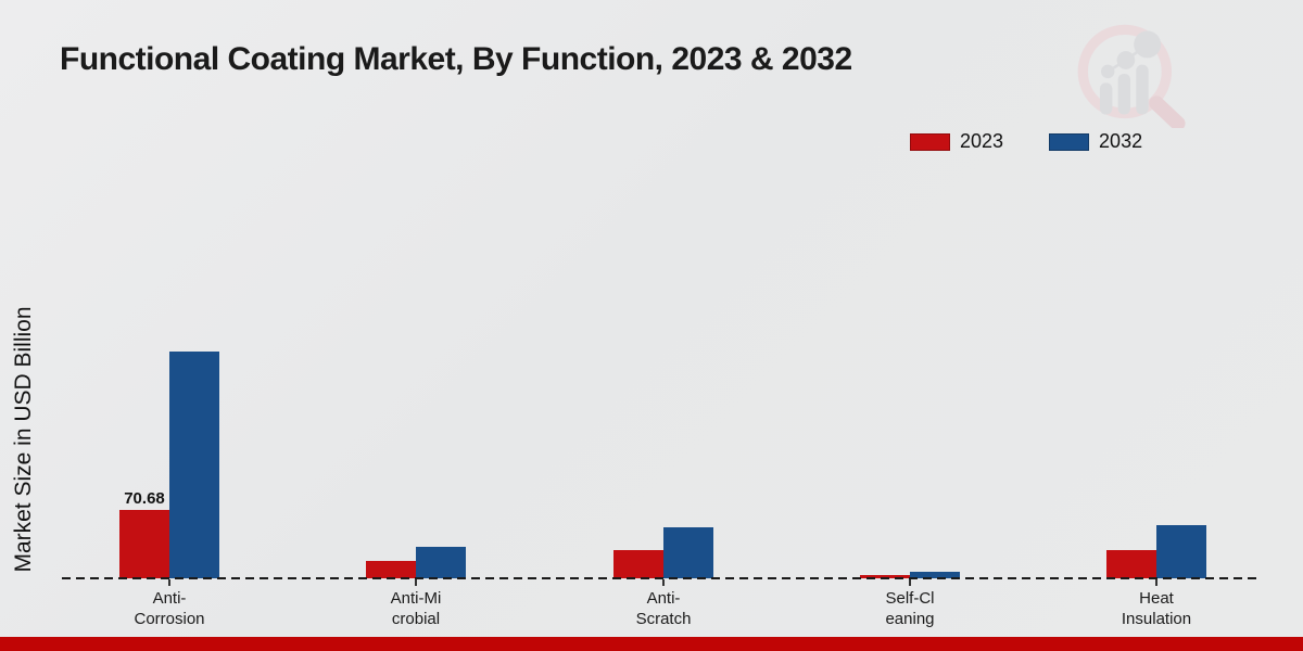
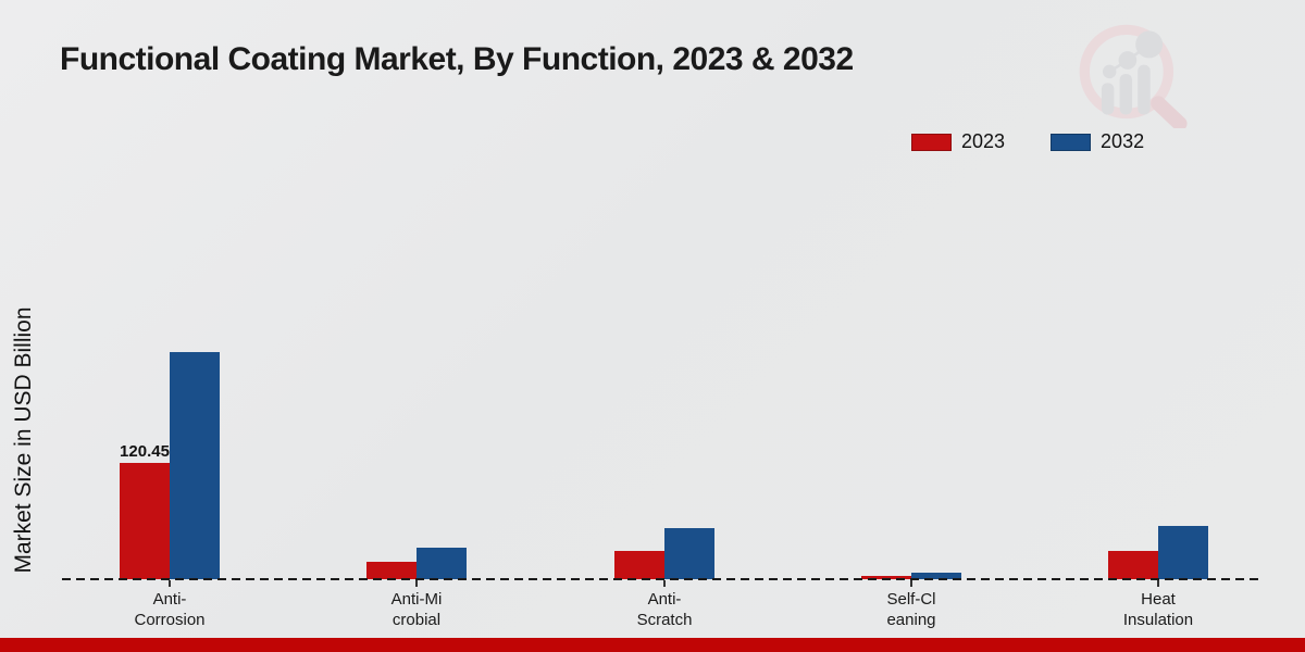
2023/Anti-Corrosion: 70.68 -> 120.45
